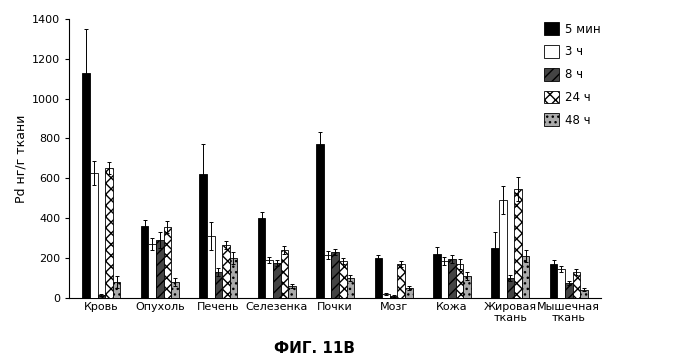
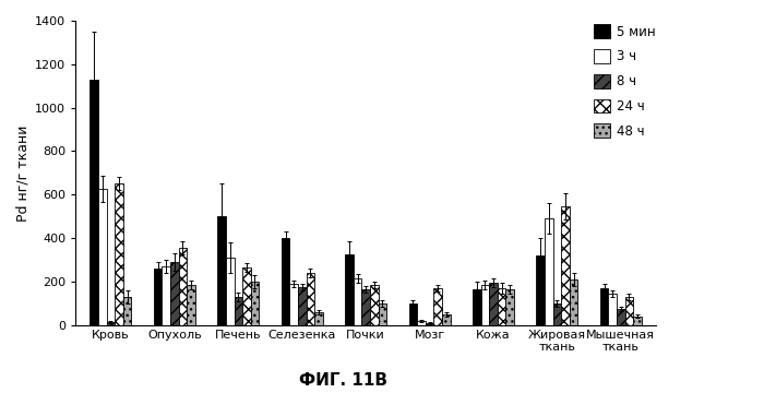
48 ч/Кровь: 80 -> 130
5 мин/Опухоль: 360 -> 260
48 ч/Опухоль: 80 -> 180
5 мин/Печень: 620 -> 500
5 мин/Почки: 770 -> 320
8 ч/Почки: 230 -> 160
5 мин/Мозг: 200 -> 100
5 мин/Кожа: 220 -> 160
48 ч/Кожа: 110 -> 160
5 мин/Жировая ткань: 250 -> 320
